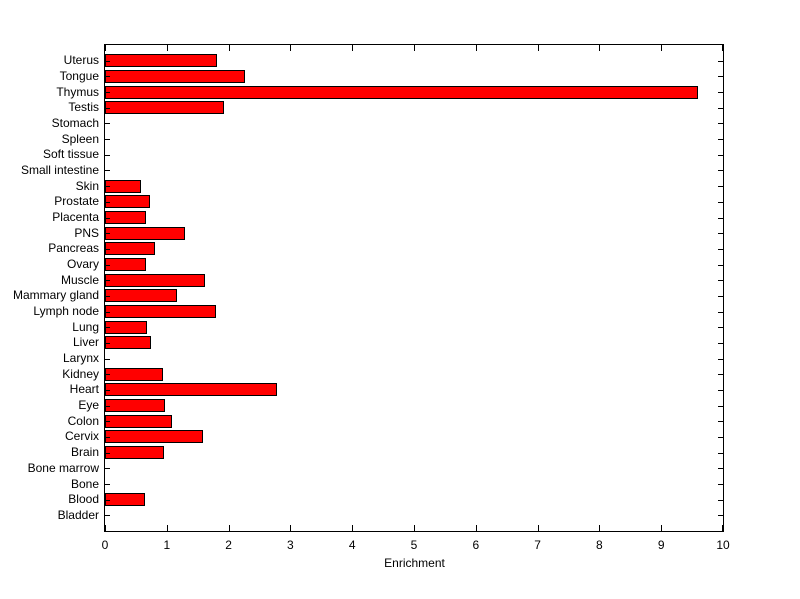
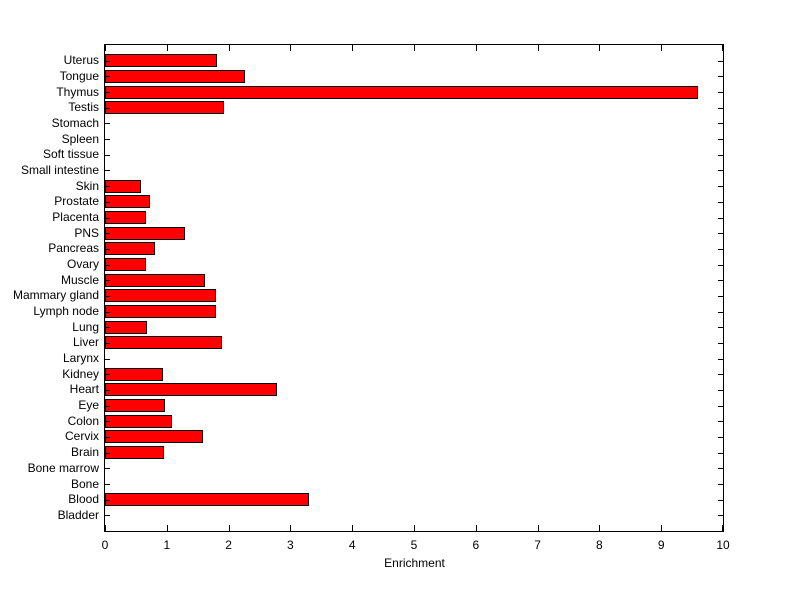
Mammary gland: 1.2 -> 1.8
Liver: 0.8 -> 1.9
Blood: 0.7 -> 3.3
